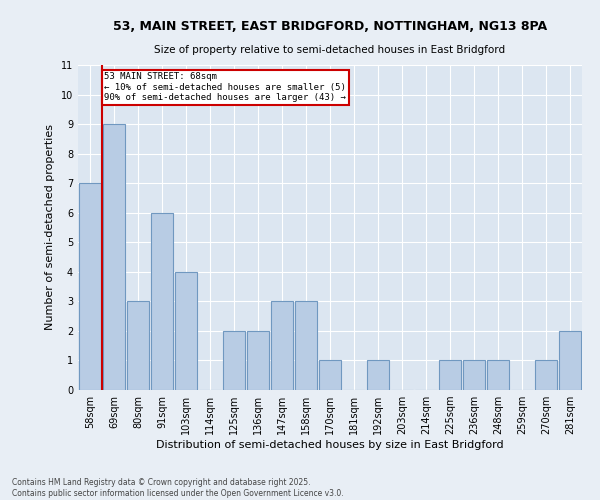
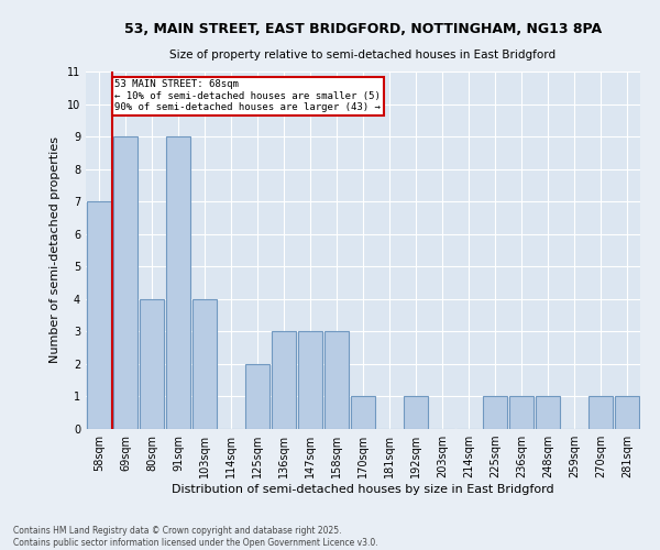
80sqm: 3 -> 4
91sqm: 6 -> 9
136sqm: 2 -> 3
281sqm: 2 -> 1
